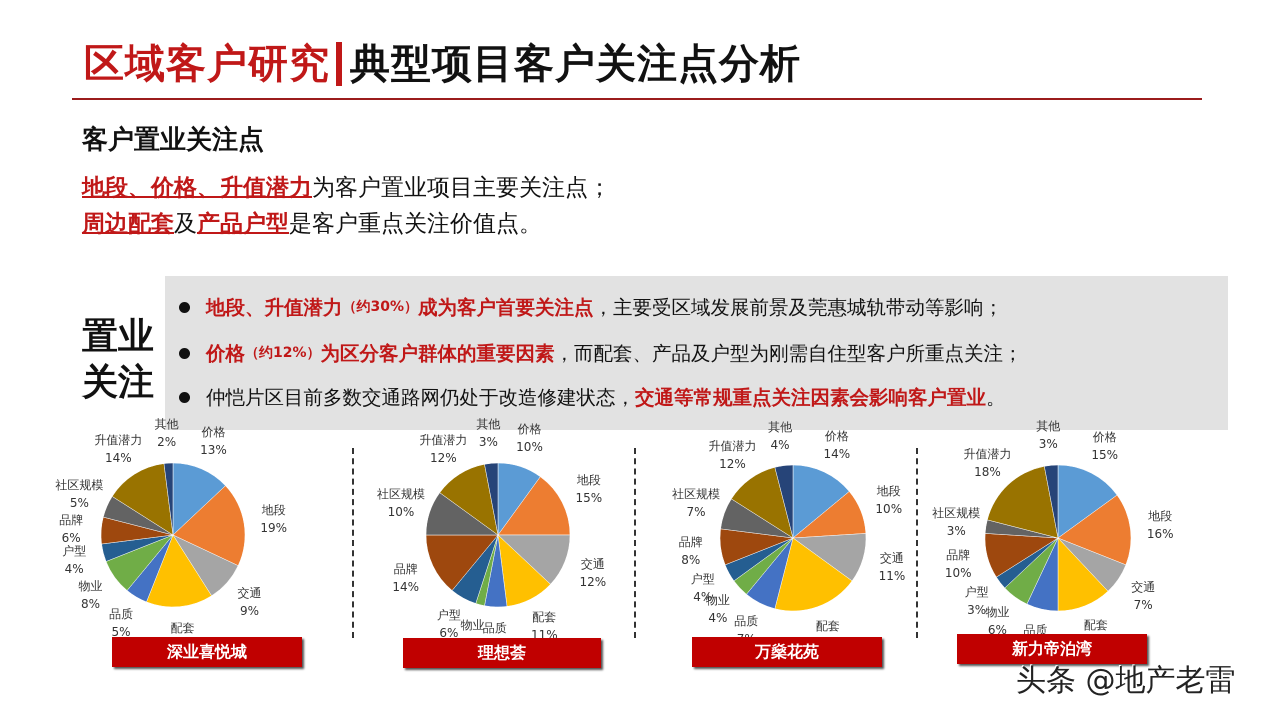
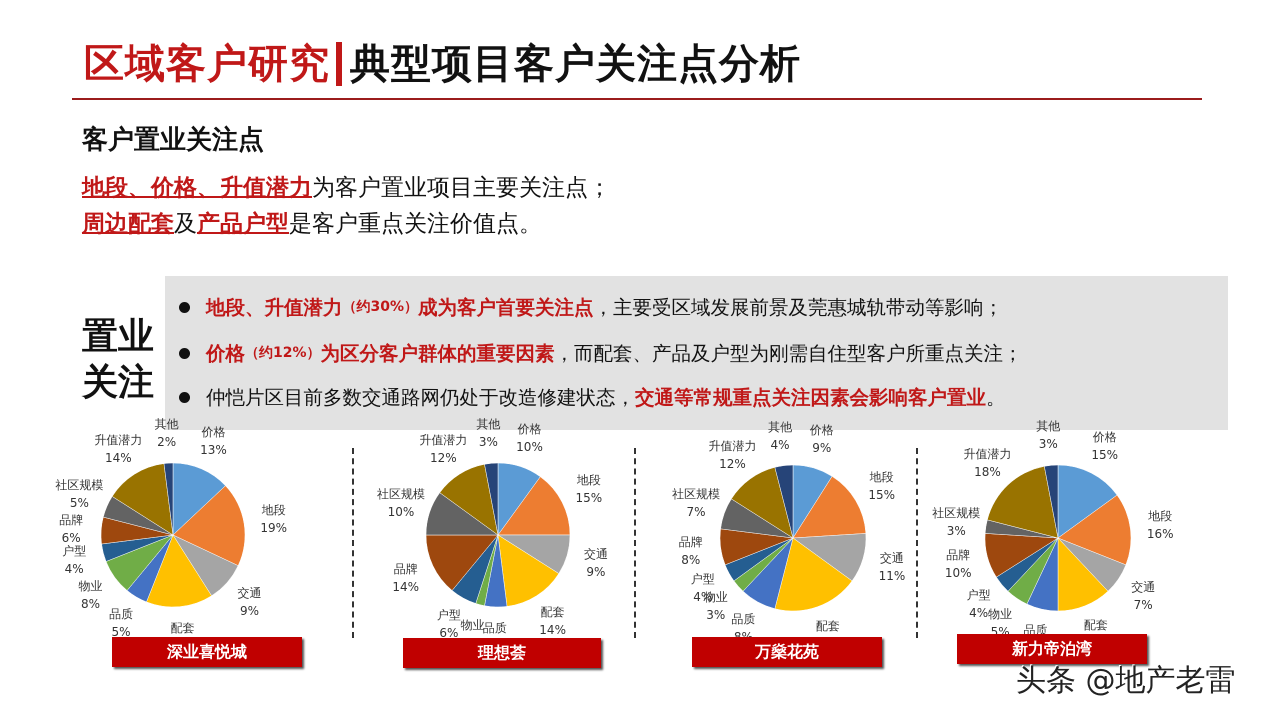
理想荟/交通: 12% -> 9%
理想荟/配套: 11% -> 14%
万燊花苑/价格: 14% -> 9%
万燊花苑/地段: 10% -> 15%
万燊花苑/品质: 7% -> 8%
万燊花苑/物业: 4% -> 3%
新力帝泊湾/物业: 6% -> 5%
新力帝泊湾/户型: 3% -> 4%
